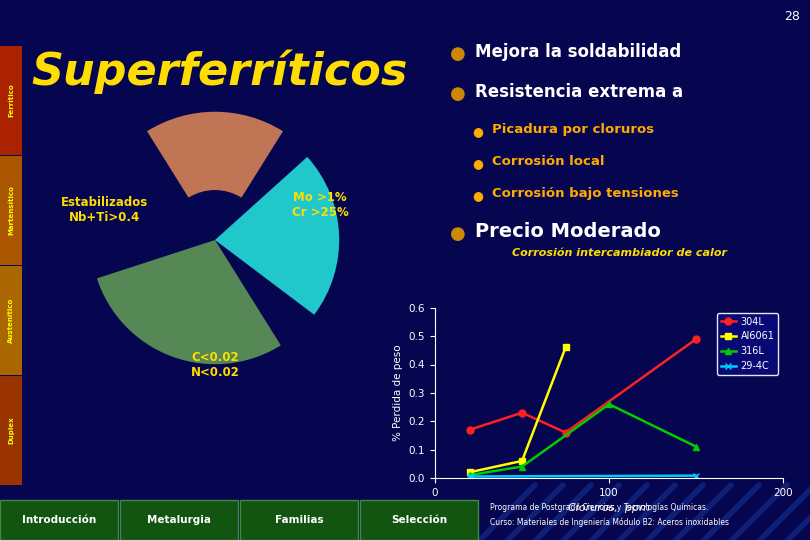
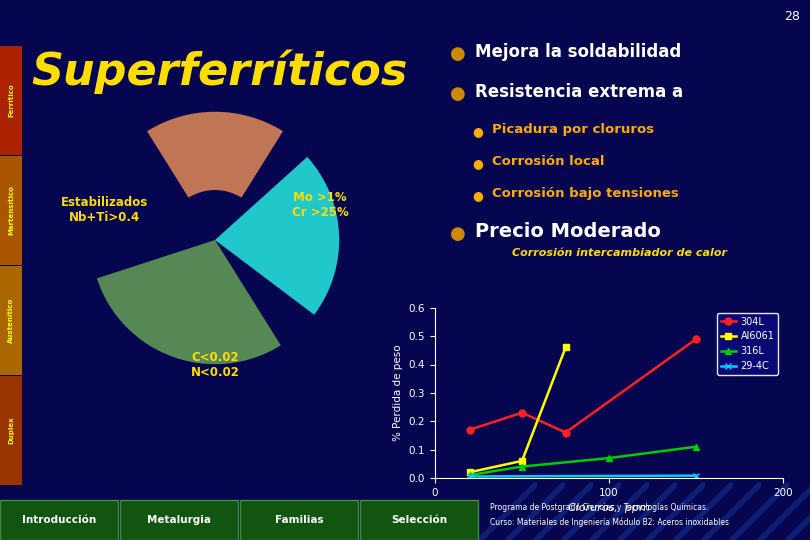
316L/100: 0.26 -> 0.07
